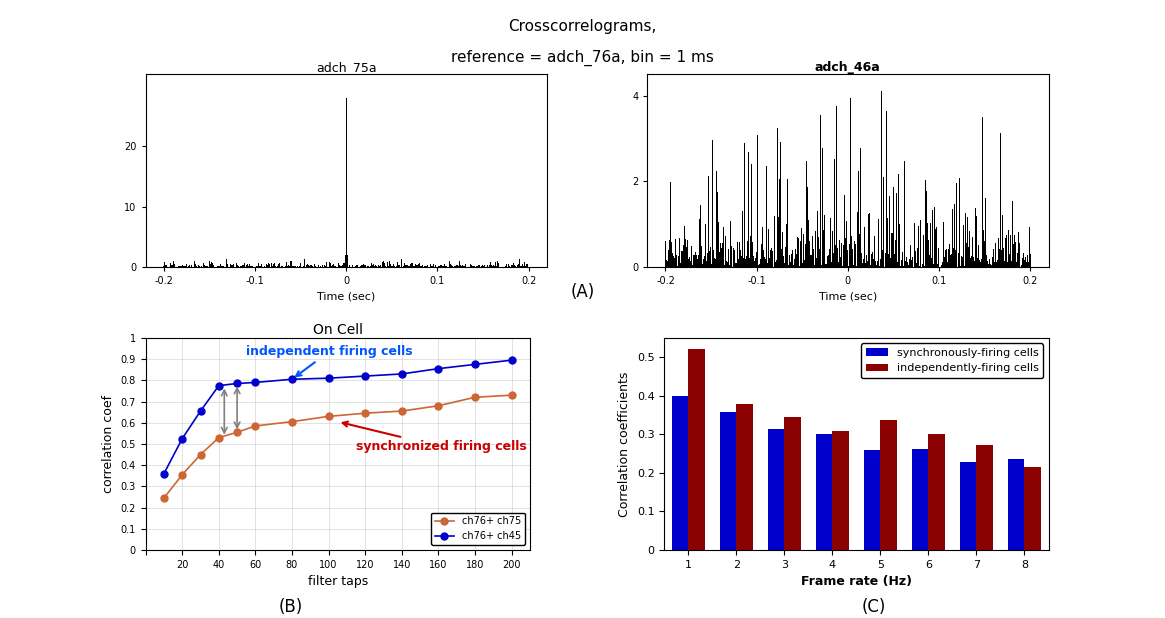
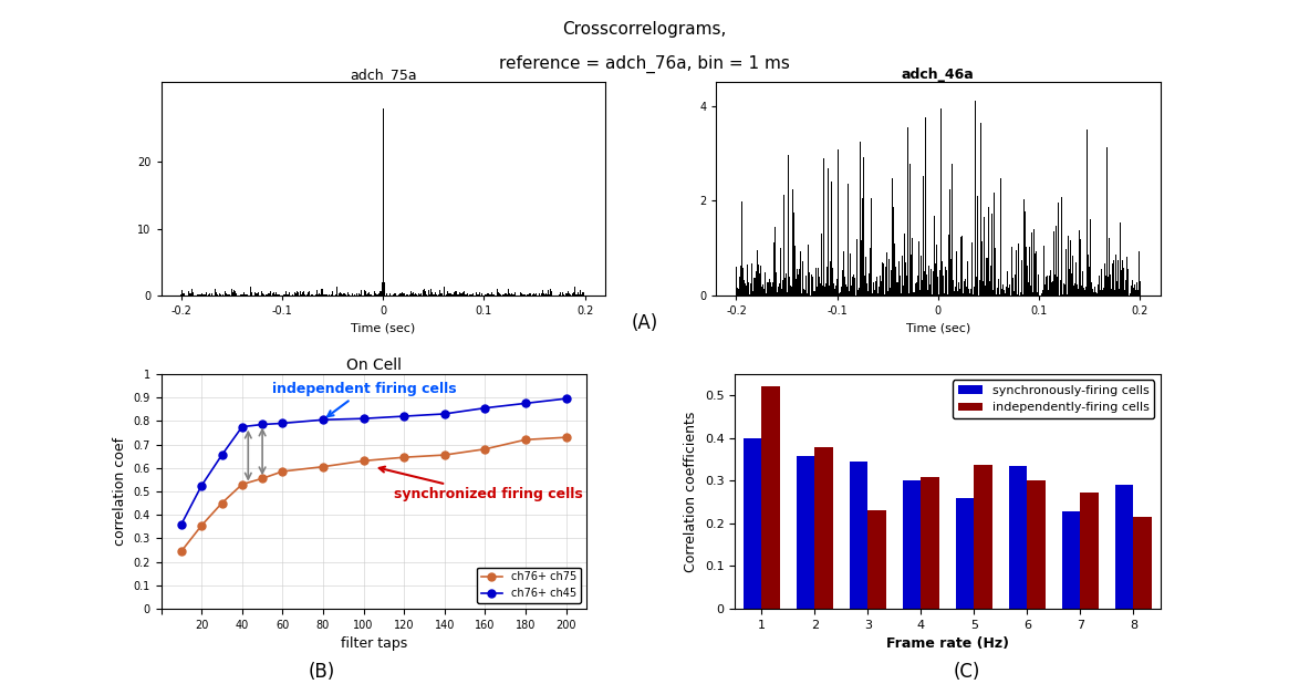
synchronously-firing cells/3: 0.315 -> 0.345
independently-firing cells/3: 0.345 -> 0.230
synchronously-firing cells/6: 0.262 -> 0.335
synchronously-firing cells/8: 0.237 -> 0.290
